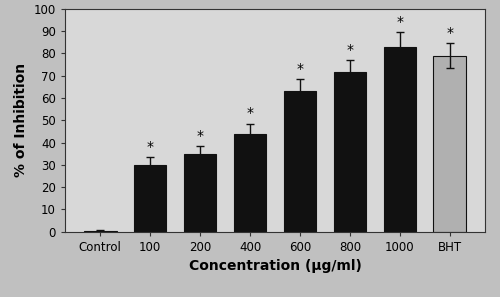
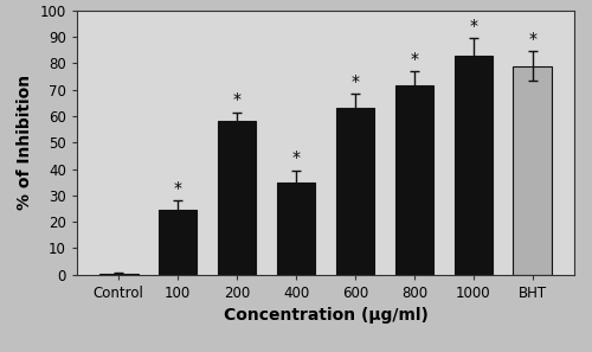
100: 30.0 -> 24.5
200: 35.0 -> 58.0
400: 44.0 -> 35.0
